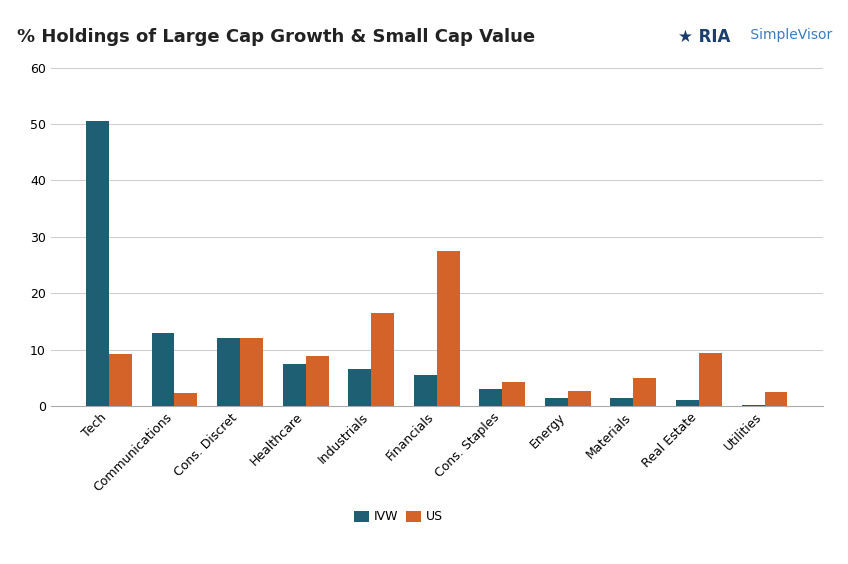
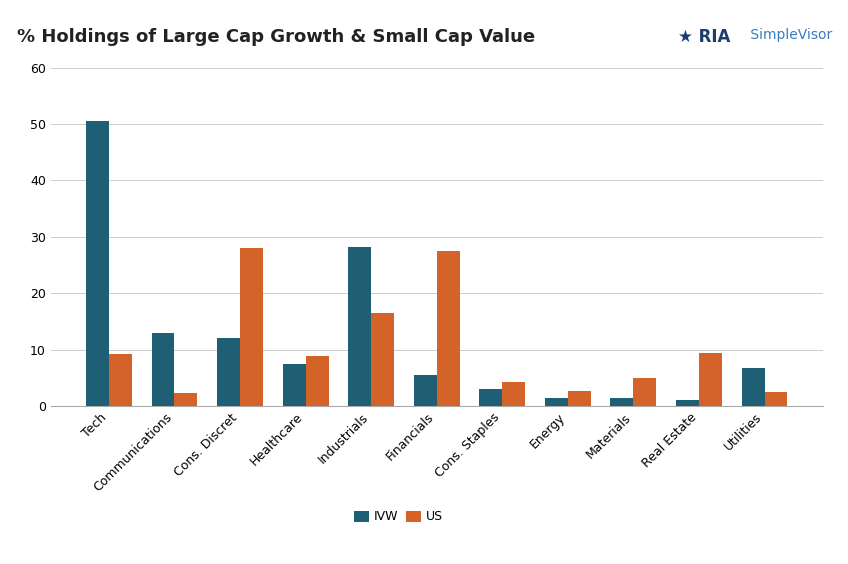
US/Cons. Discret: 12.0 -> 28.0
IVW/Industrials: 6.5 -> 28.2
IVW/Utilities: 0.2 -> 6.8
